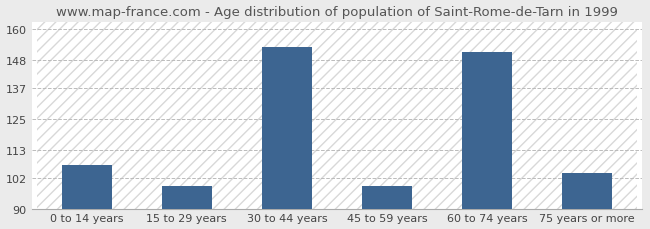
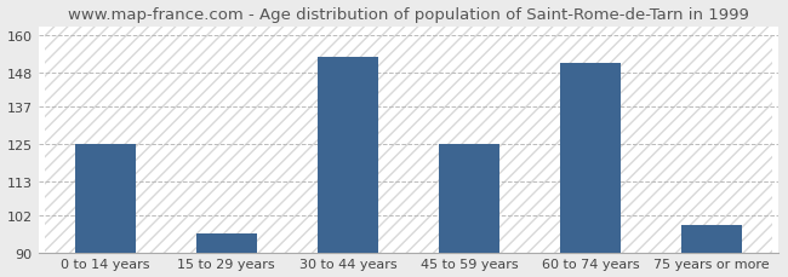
0 to 14 years: 107 -> 125
15 to 29 years: 99 -> 96
45 to 59 years: 99 -> 125
75 years or more: 104 -> 99
